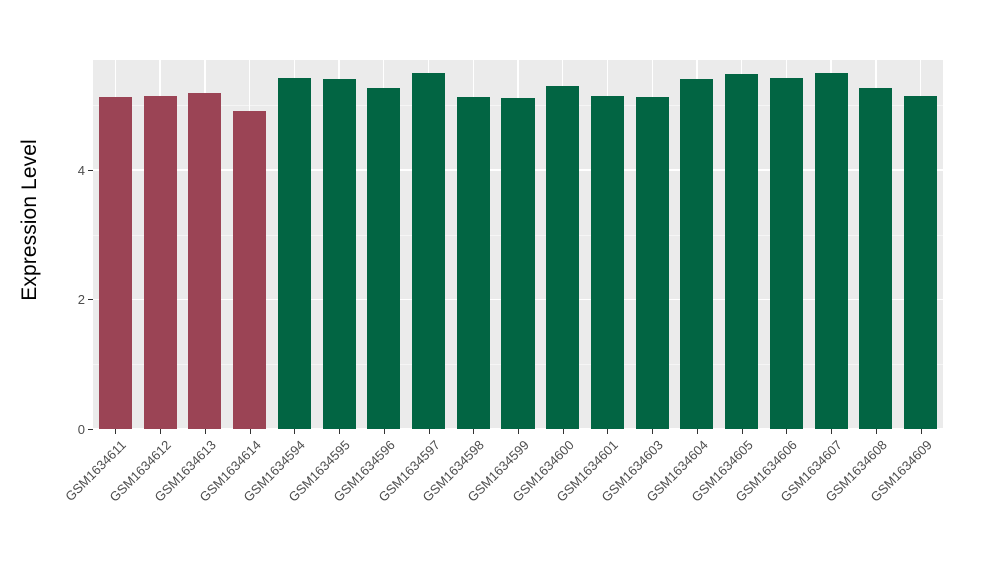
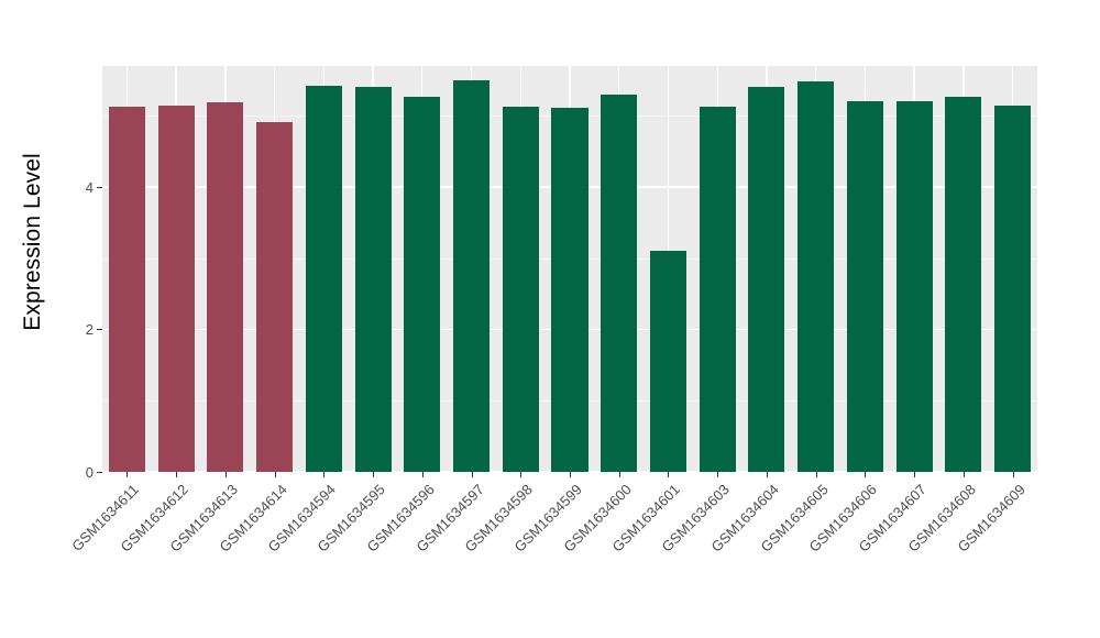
GSM1634601: 5.2 -> 3.1
GSM1634606: 5.4 -> 5.2
GSM1634607: 5.5 -> 5.2
